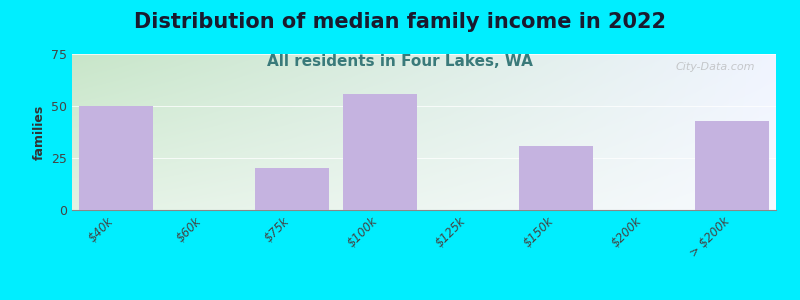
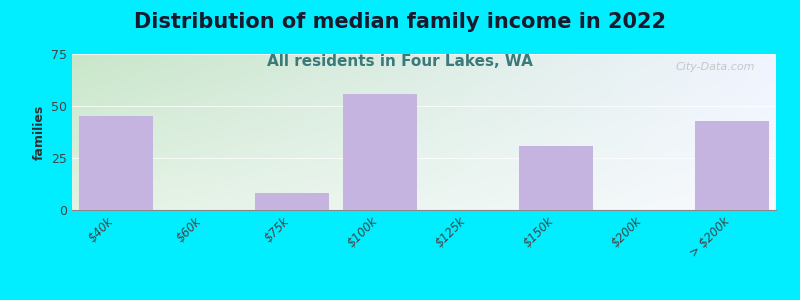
$40k: 50 -> 45
$75k: 20 -> 8
